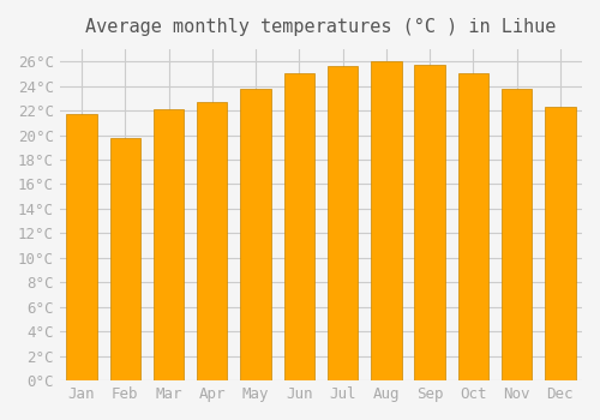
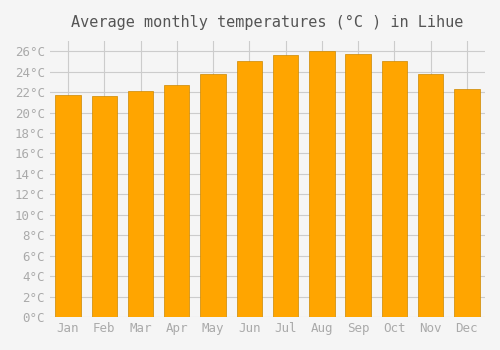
Feb: 19.8°C -> 21.6°C
